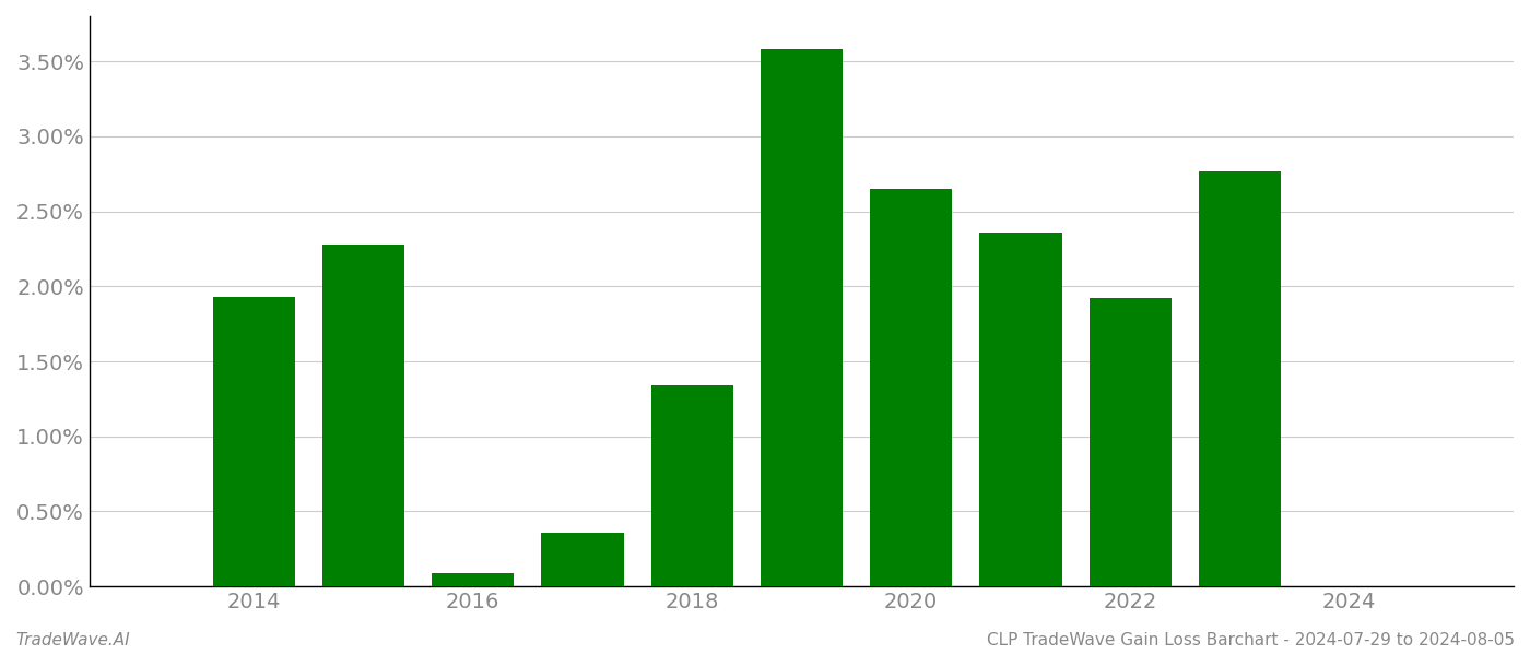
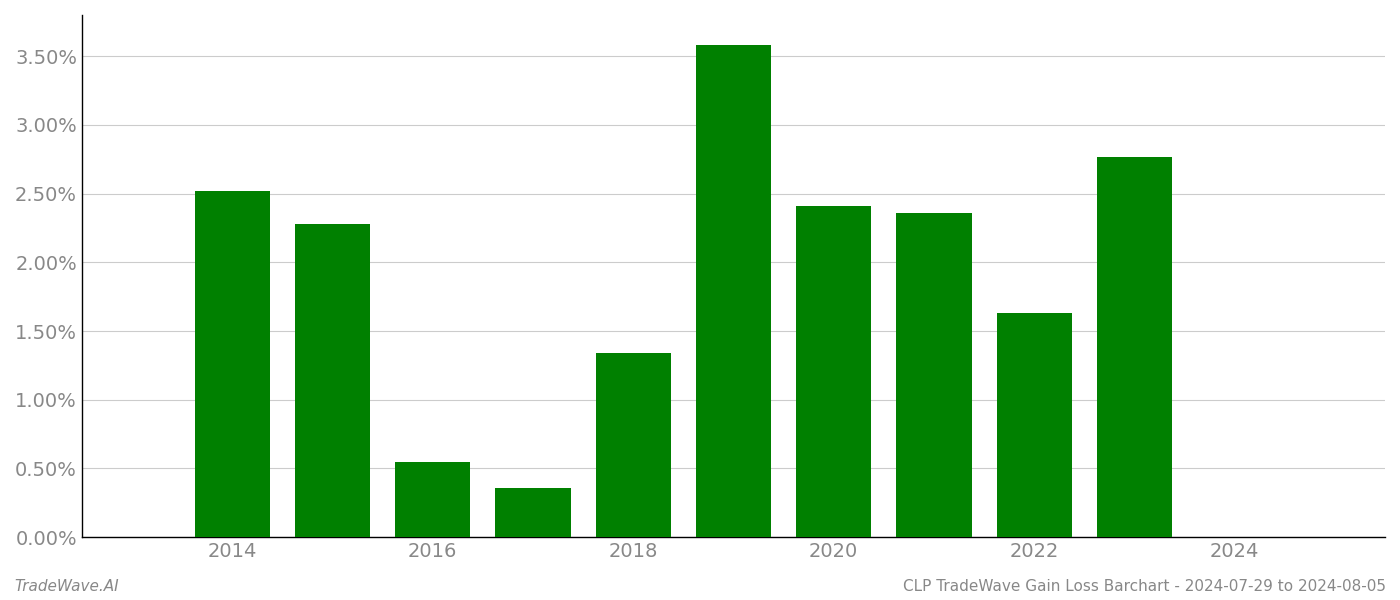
2014: 1.93% -> 2.52%
2016: 0.09% -> 0.55%
2020: 2.65% -> 2.41%
2022: 1.92% -> 1.63%
